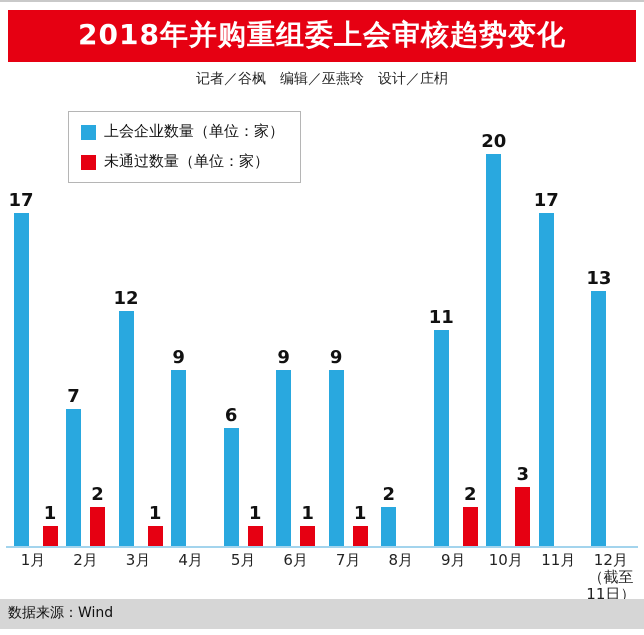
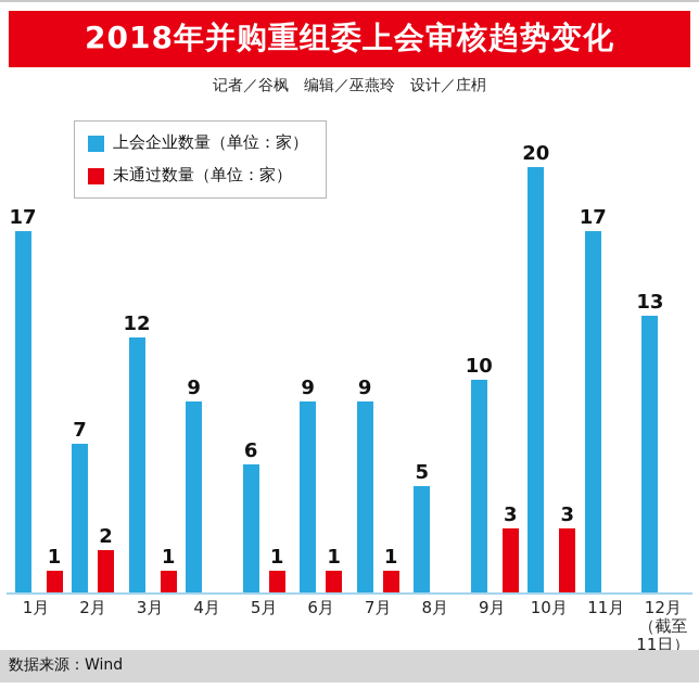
上会企业数量（单位：家）/8月: 2 -> 5
上会企业数量（单位：家）/9月: 11 -> 10
未通过数量（单位：家）/9月: 2 -> 3
